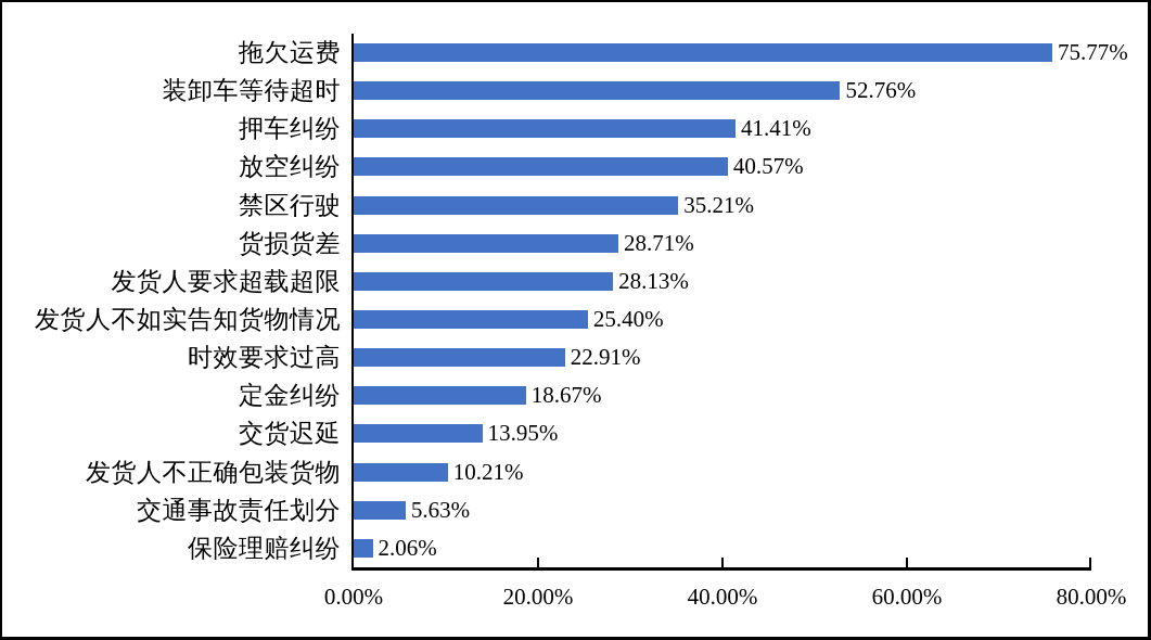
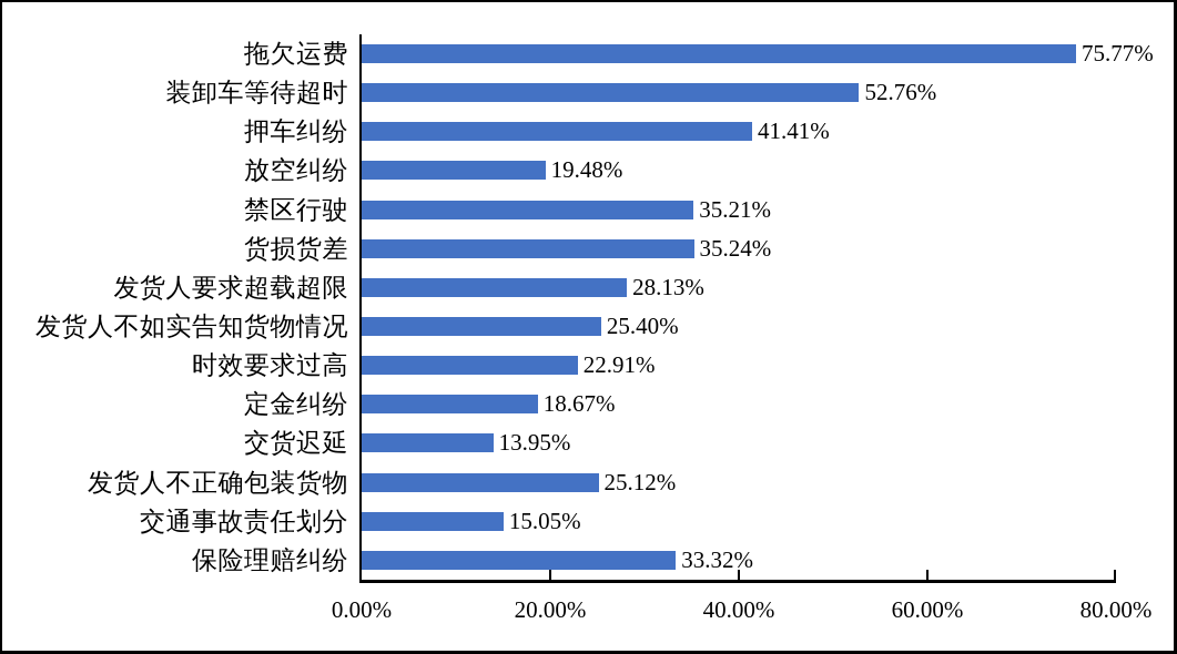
放空纠纷: 40.57% -> 19.48%
货损货差: 28.71% -> 35.24%
发货人不正确包装货物: 10.21% -> 25.12%
交通事故责任划分: 5.63% -> 15.05%
保险理赔纠纷: 2.06% -> 33.32%
